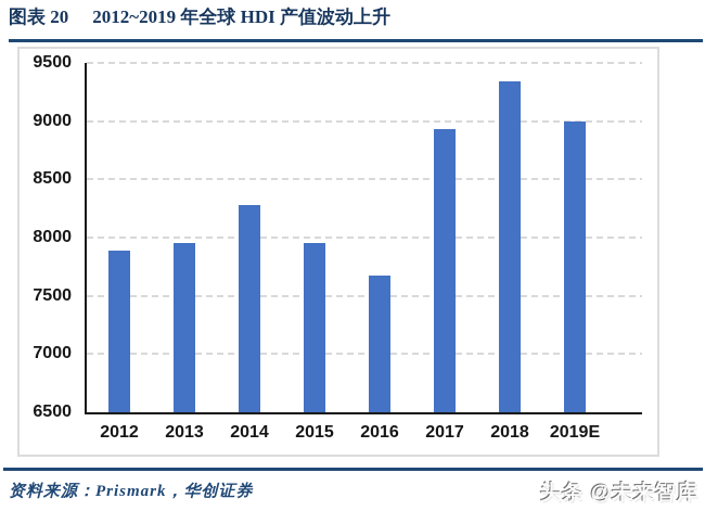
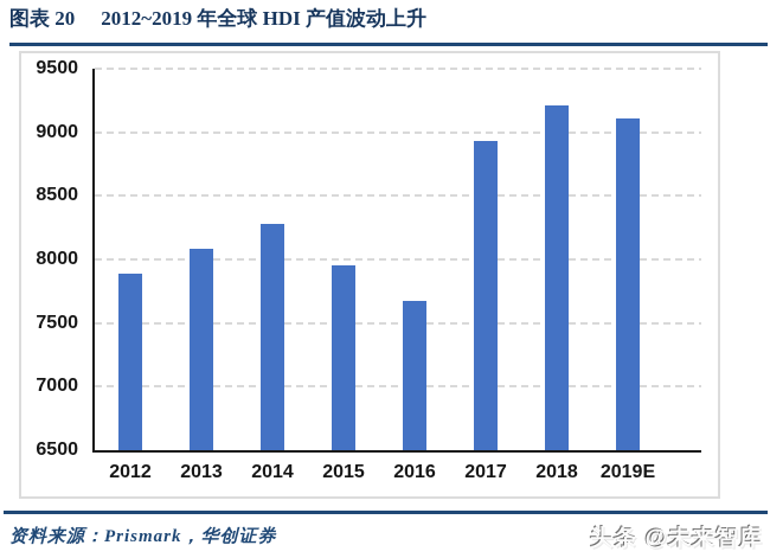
2013: 7950 -> 8080
2018: 9340 -> 9210
2019E: 9000 -> 9110
